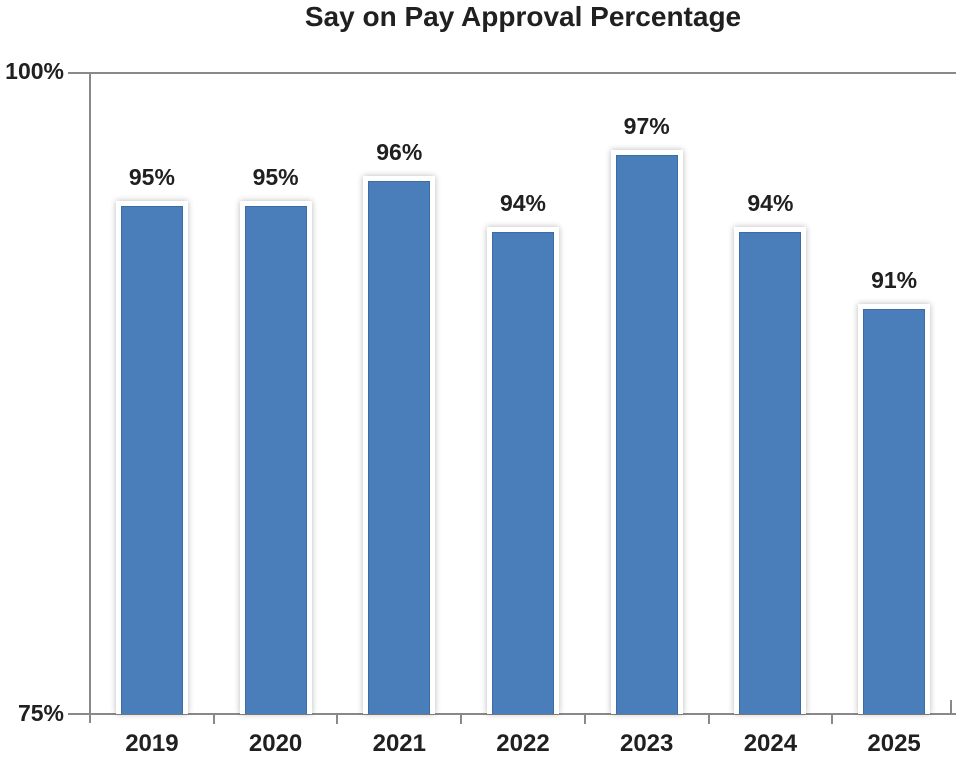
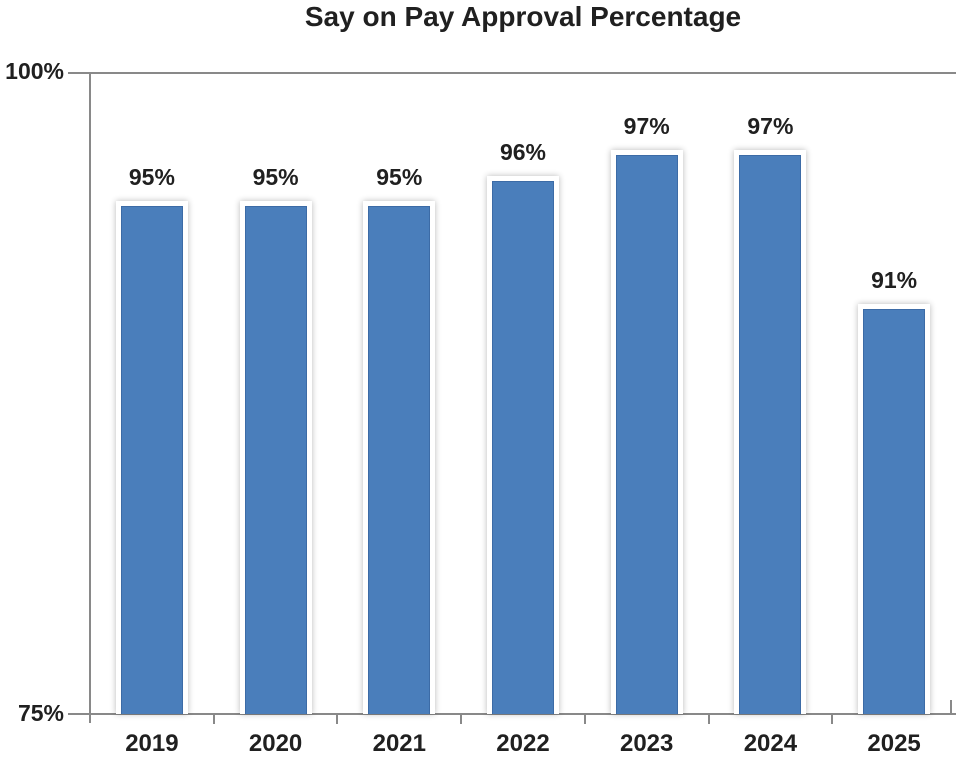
2021: 96% -> 95%
2022: 94% -> 96%
2024: 94% -> 97%
